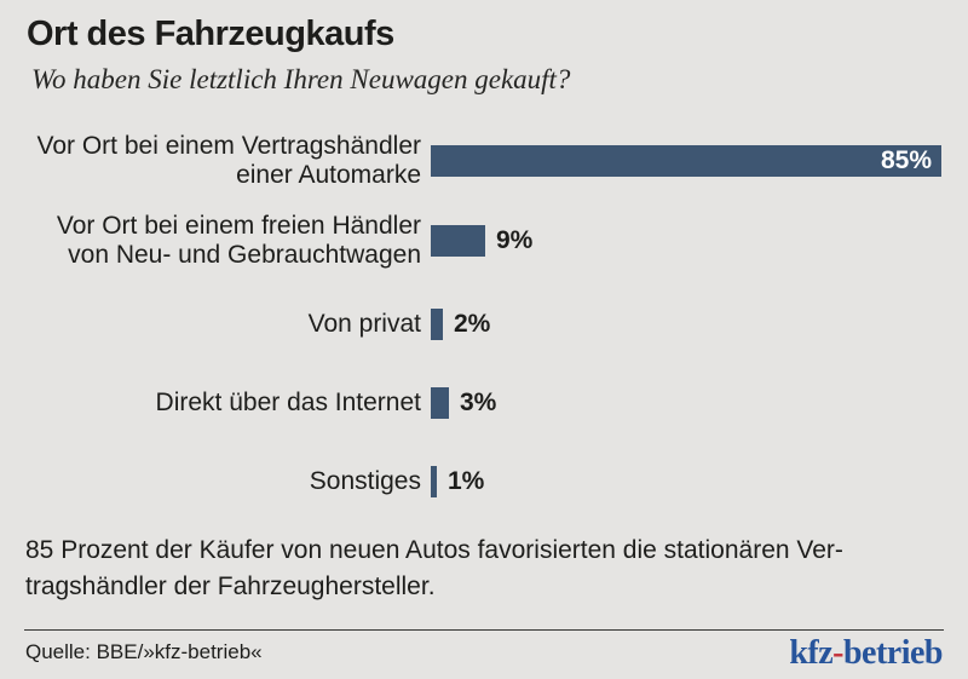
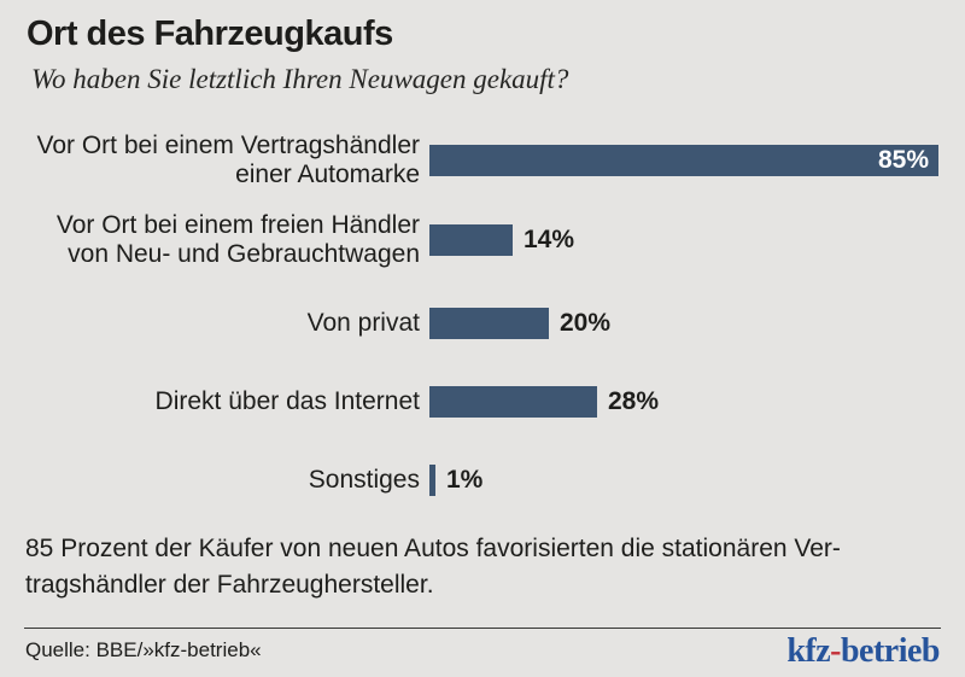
Vor Ort bei einem freien Händler von Neu- und Gebrauchtwagen: 9% -> 14%
Von privat: 2% -> 20%
Direkt über das Internet: 3% -> 28%
